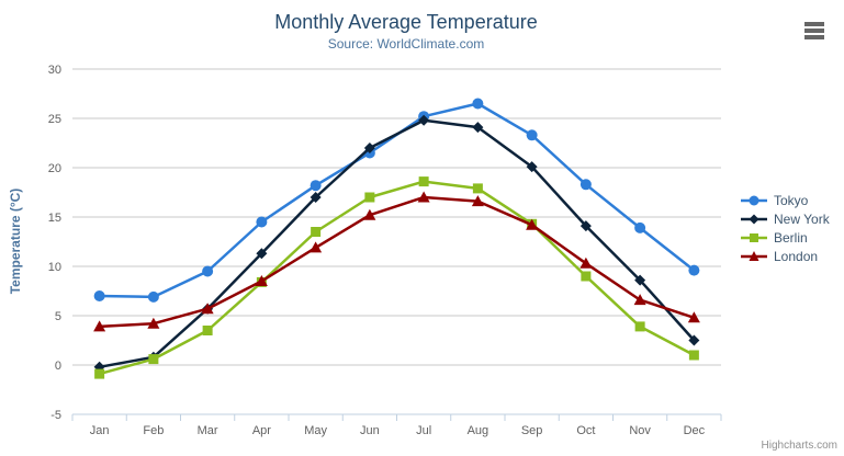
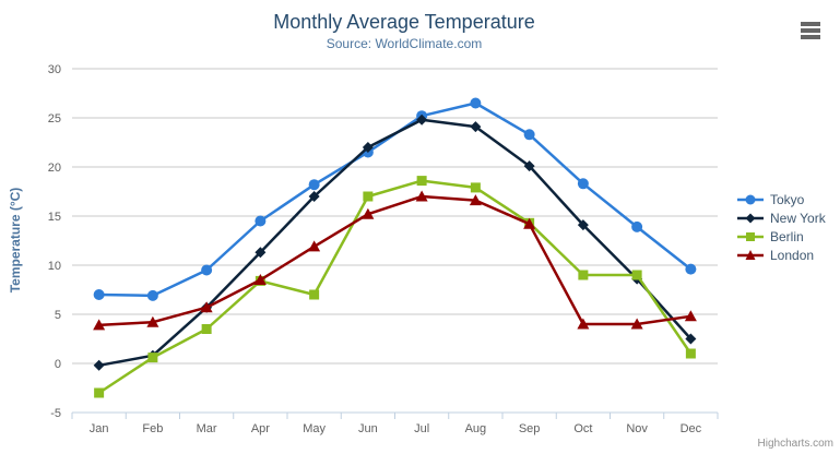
Berlin/Jan: -1 -> -3
Berlin/May: 14 -> 7
London/Oct: 10 -> 4
Berlin/Nov: 4 -> 9
London/Nov: 7 -> 4
